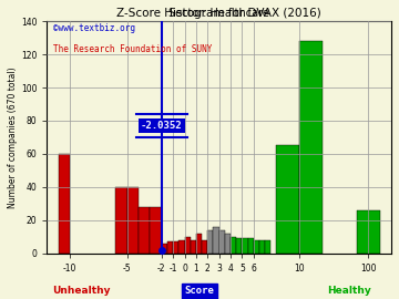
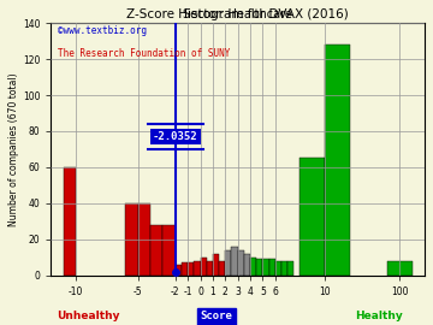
100: 26 -> 8
